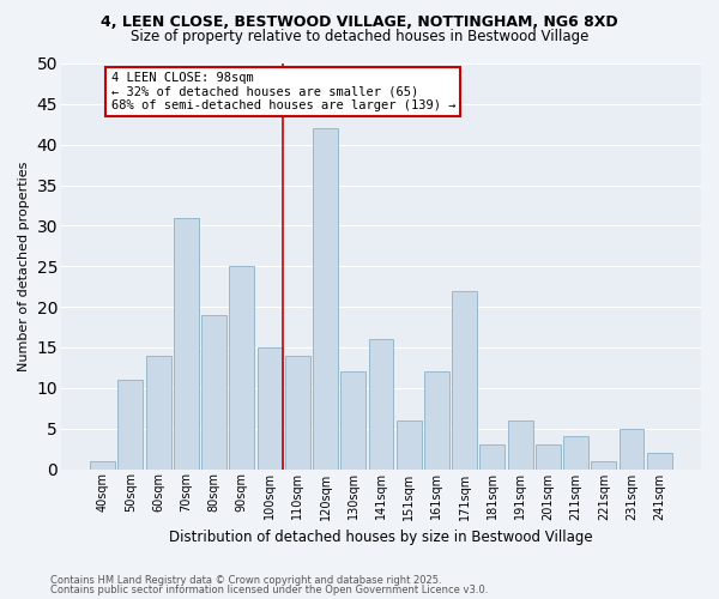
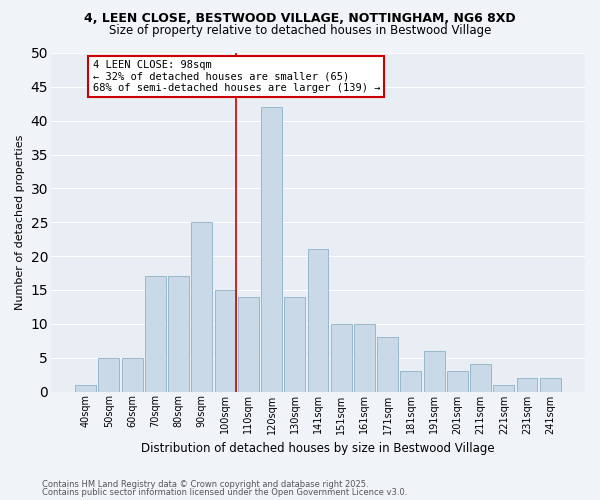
50sqm: 11 -> 5
60sqm: 14 -> 5
70sqm: 31 -> 17
80sqm: 19 -> 17
130sqm: 12 -> 14
141sqm: 16 -> 21
151sqm: 6 -> 10
161sqm: 12 -> 10
171sqm: 22 -> 8
231sqm: 5 -> 2
